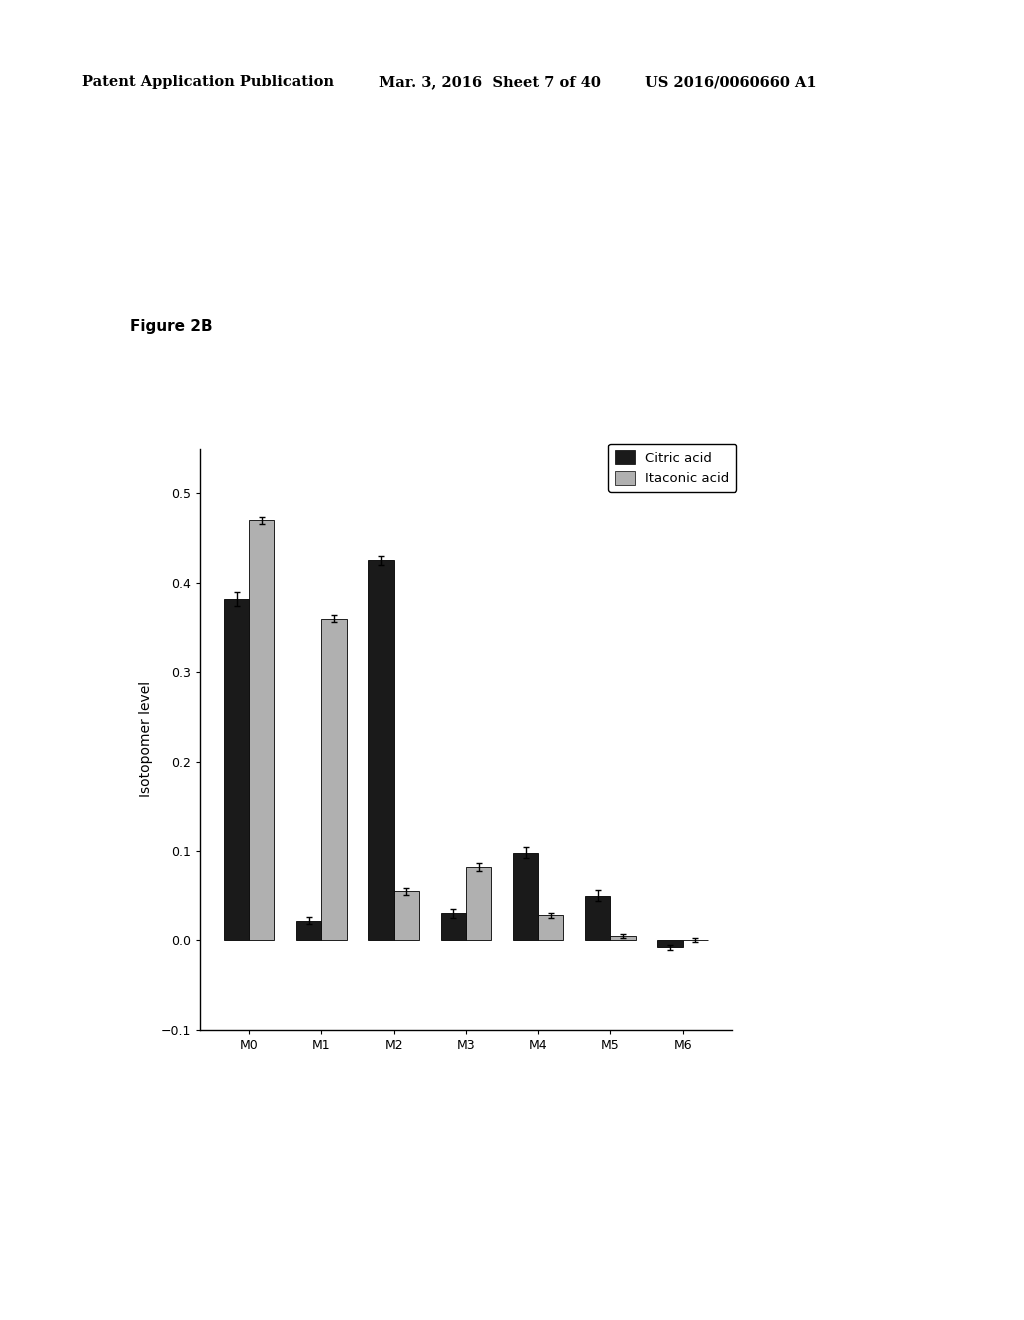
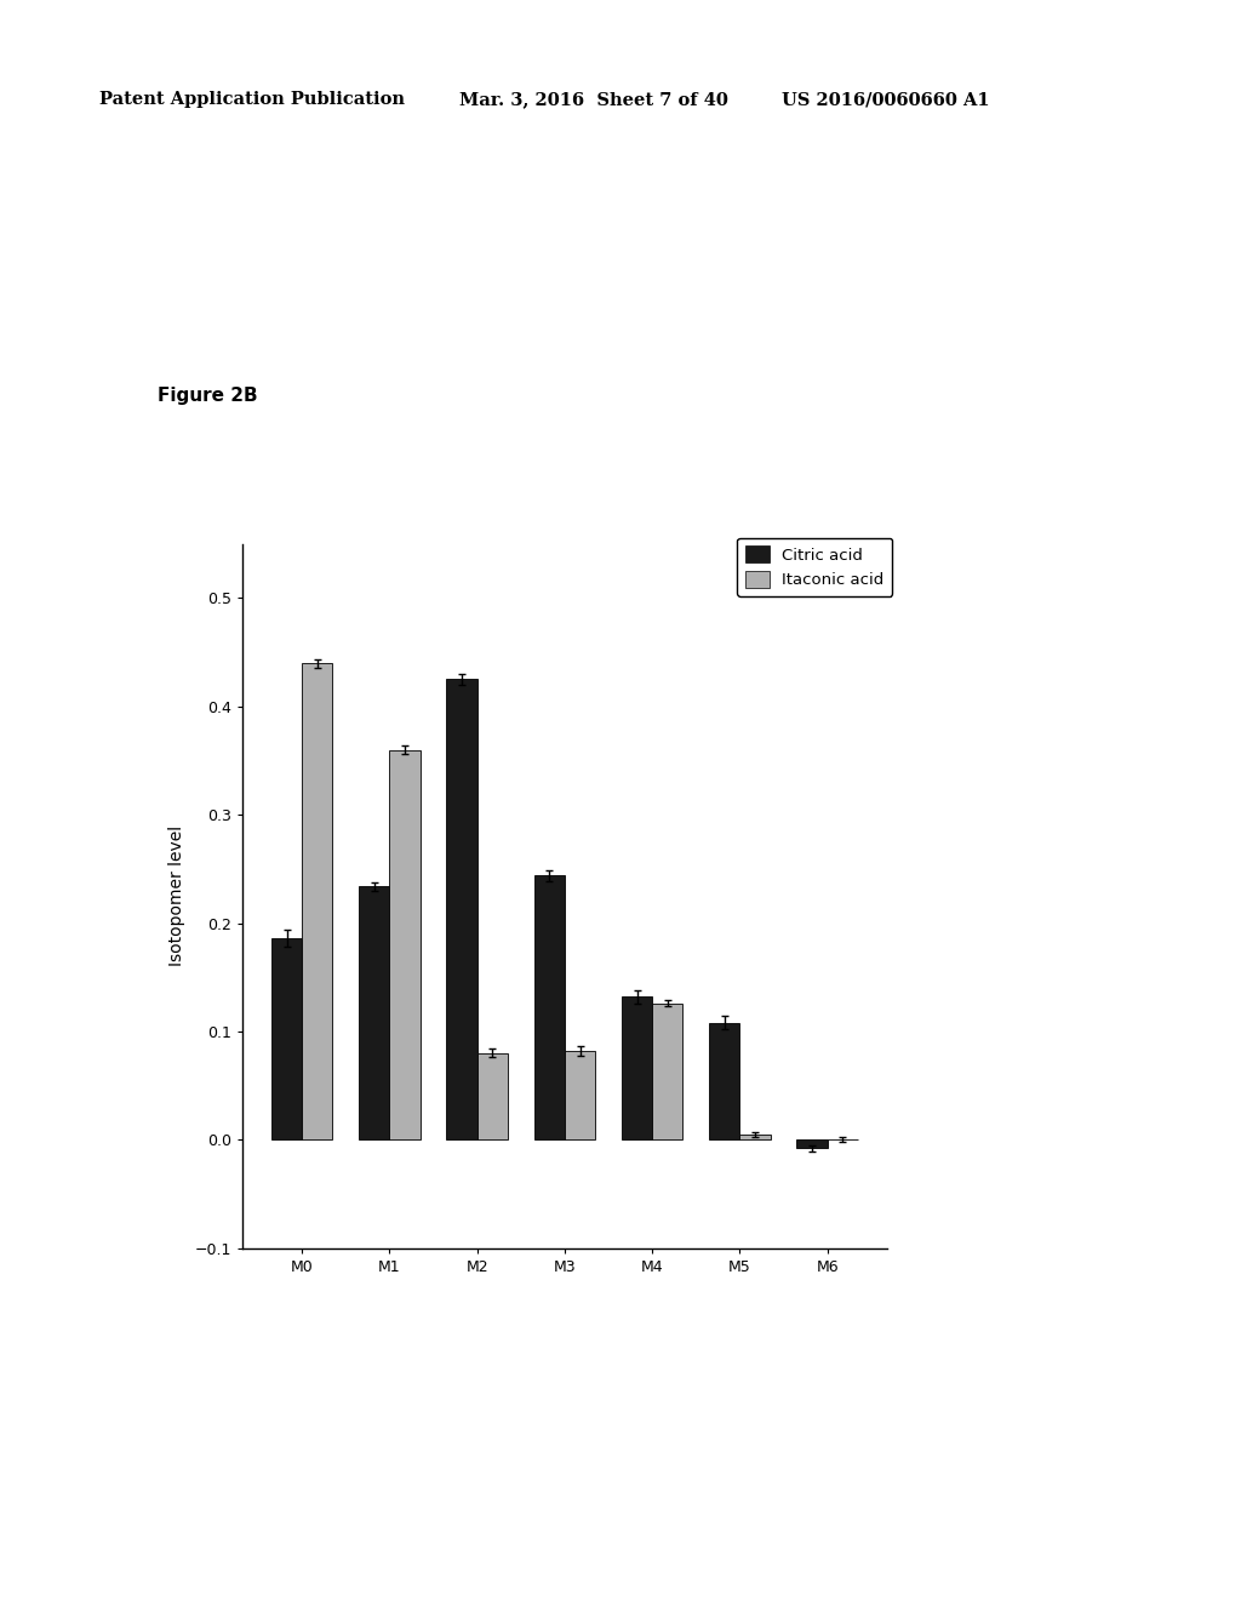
Citric acid/M0: 0.382 -> 0.186
Itaconic acid/M0: 0.470 -> 0.440
Citric acid/M1: 0.022 -> 0.234
Itaconic acid/M2: 0.055 -> 0.080
Citric acid/M3: 0.030 -> 0.244
Citric acid/M4: 0.098 -> 0.132
Itaconic acid/M4: 0.028 -> 0.126
Citric acid/M5: 0.050 -> 0.108
